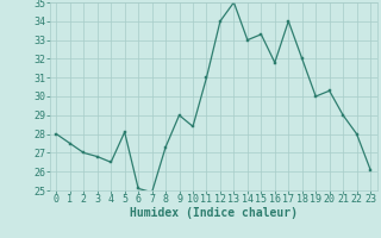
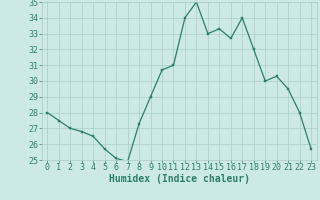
5: 28.1 -> 25.7
10: 28.4 -> 30.7
16: 31.8 -> 32.7
21: 29.0 -> 29.5
23: 26.1 -> 25.7
